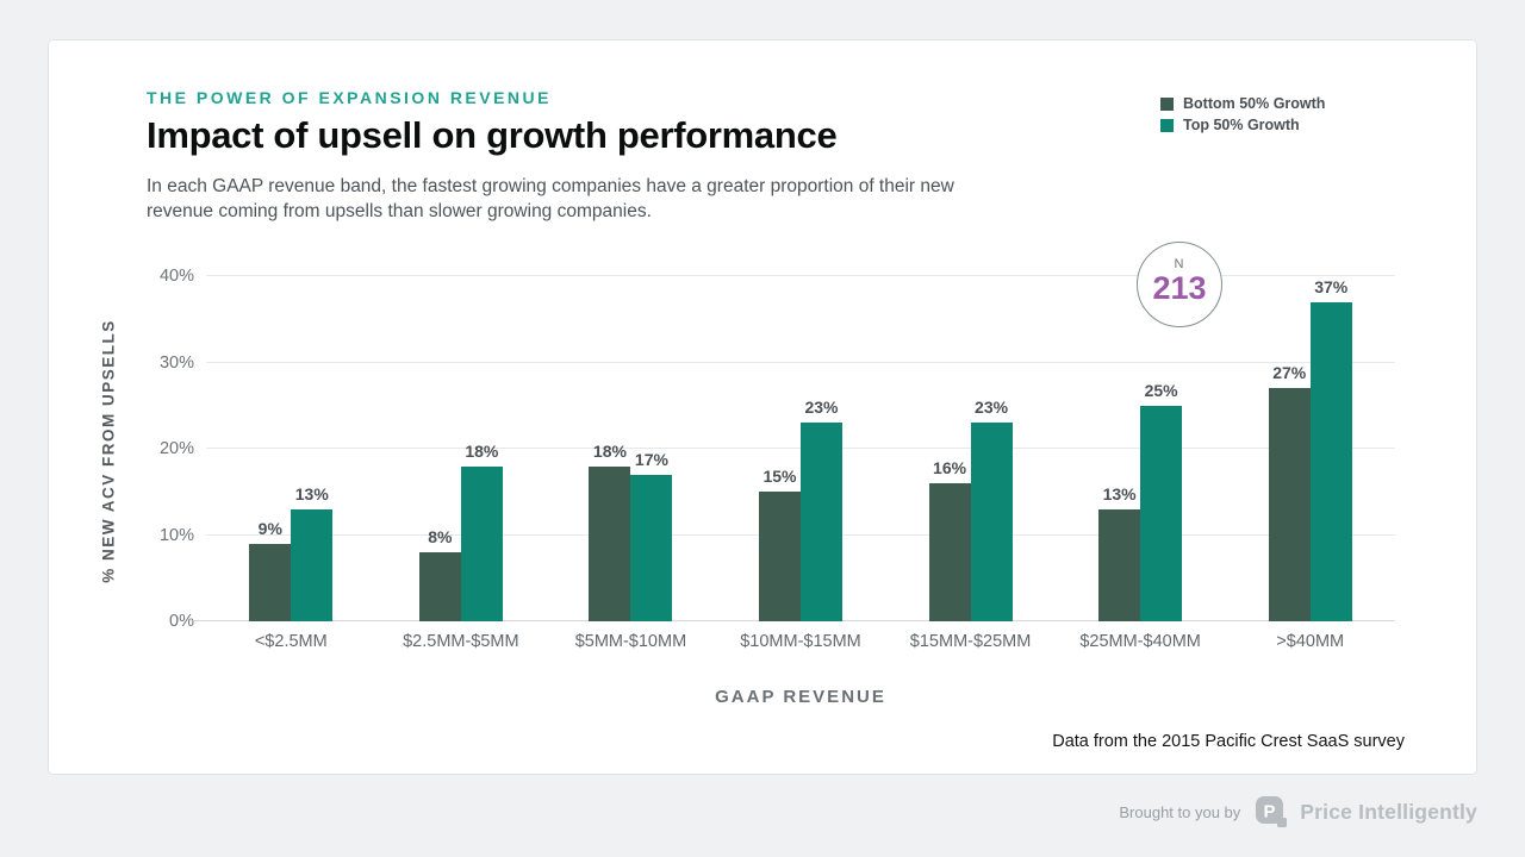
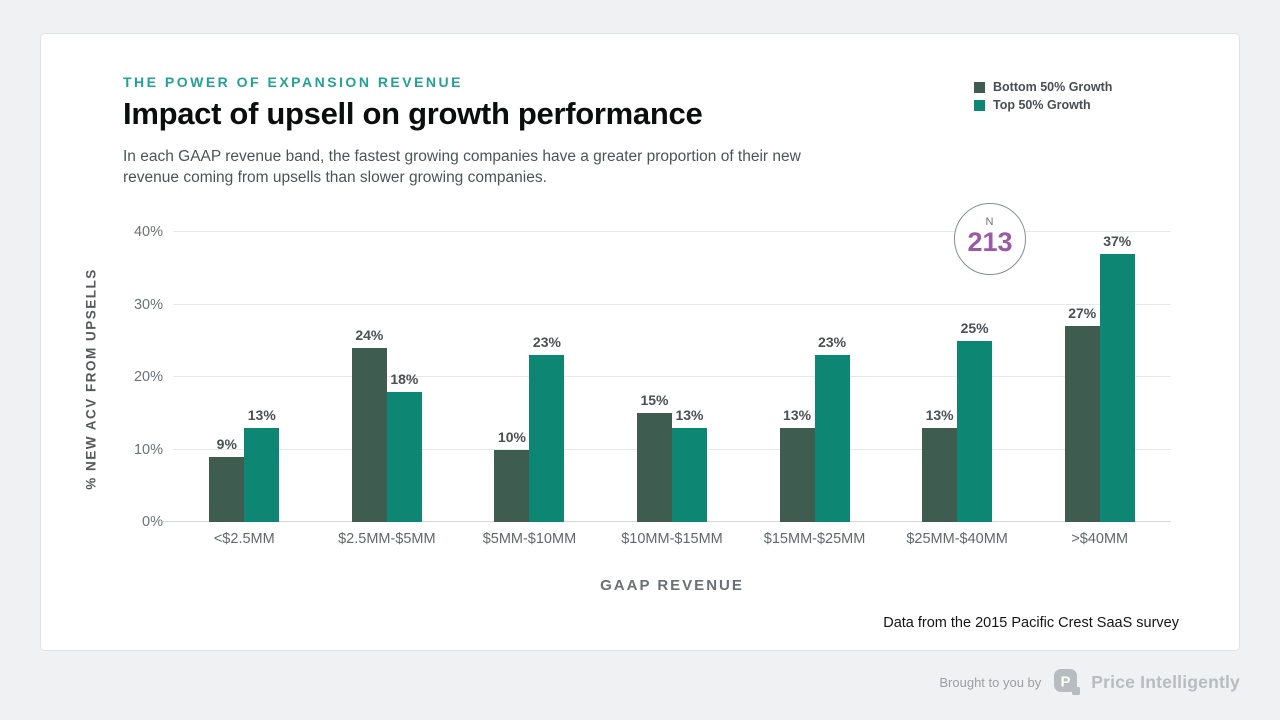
Bottom 50% Growth/$2.5MM-$5MM: 8% -> 24%
Bottom 50% Growth/$5MM-$10MM: 18% -> 10%
Top 50% Growth/$5MM-$10MM: 17% -> 23%
Top 50% Growth/$10MM-$15MM: 23% -> 13%
Bottom 50% Growth/$15MM-$25MM: 16% -> 13%
